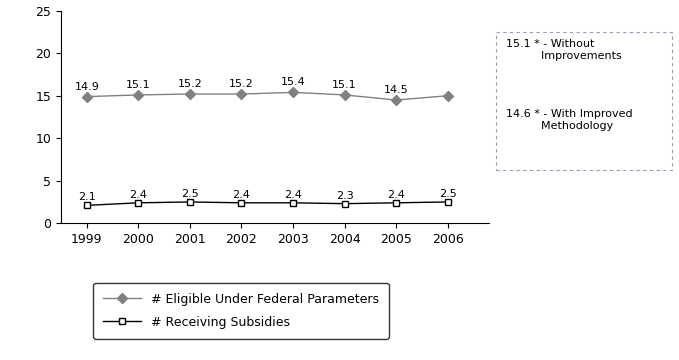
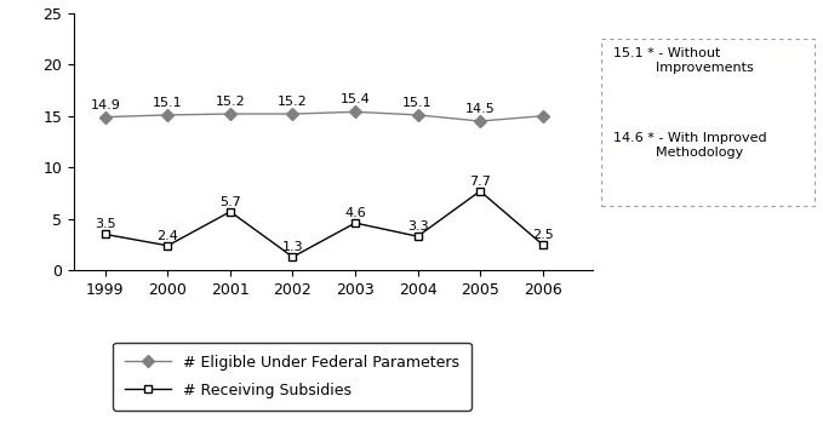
# Receiving Subsidies/1999: 2.1 -> 3.5
# Receiving Subsidies/2001: 2.5 -> 5.7
# Receiving Subsidies/2002: 2.4 -> 1.3
# Receiving Subsidies/2003: 2.4 -> 4.6
# Receiving Subsidies/2004: 2.3 -> 3.3
# Receiving Subsidies/2005: 2.4 -> 7.7
